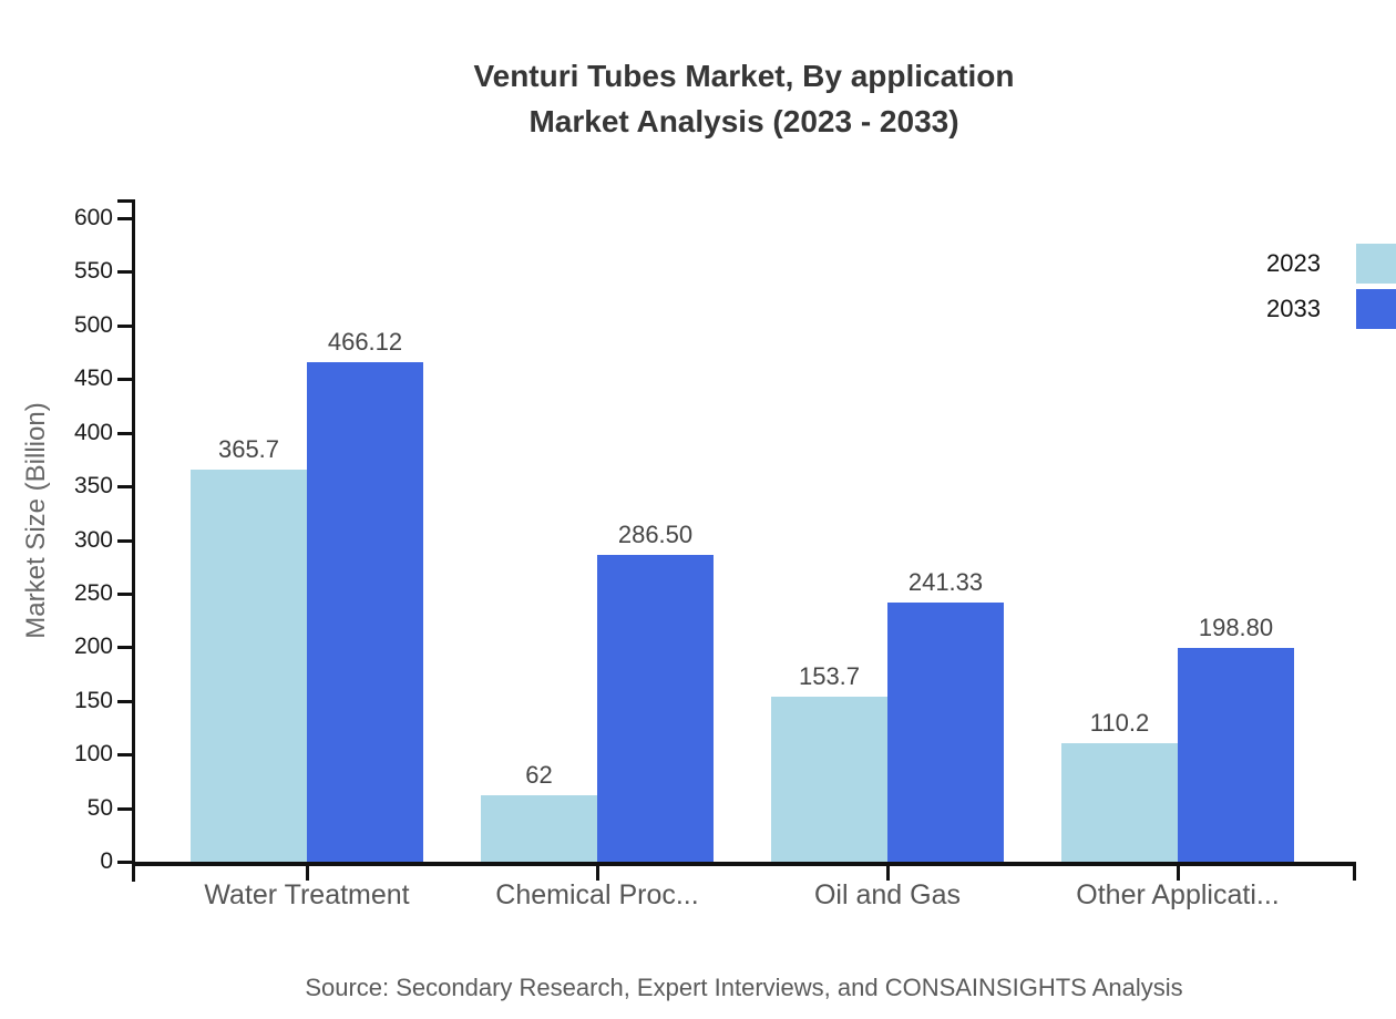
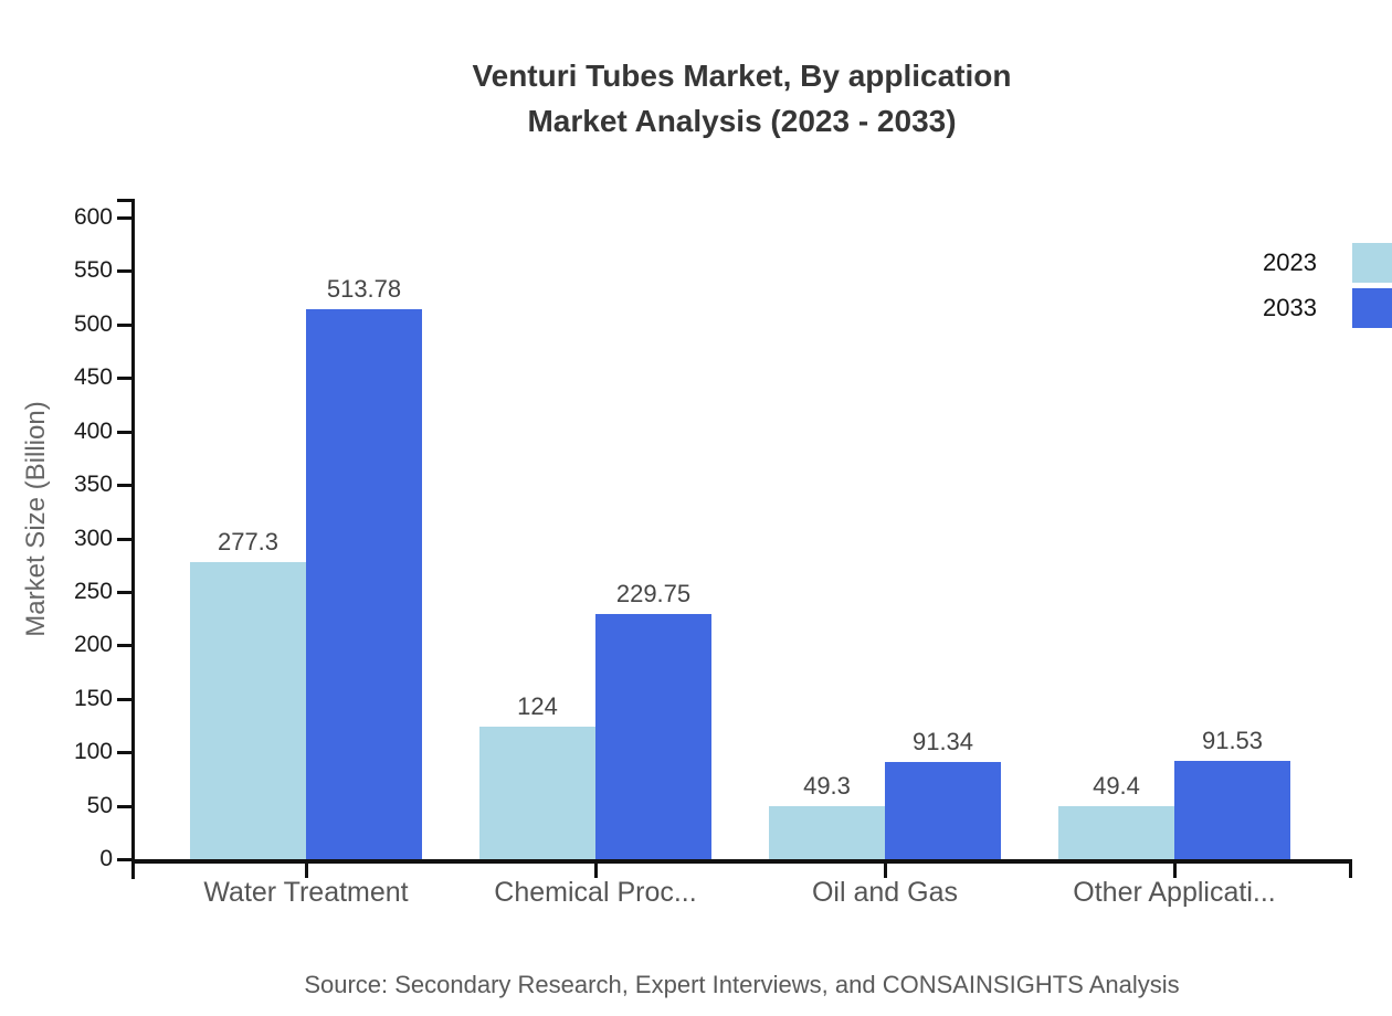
2023/Water Treatment: 365.7 -> 277.3
2033/Water Treatment: 466.12 -> 513.78
2023/Chemical Proc...: 62 -> 124
2033/Chemical Proc...: 286.50 -> 229.75
2023/Oil and Gas: 153.7 -> 49.3
2033/Oil and Gas: 241.33 -> 91.34
2023/Other Applicati...: 110.2 -> 49.4
2033/Other Applicati...: 198.80 -> 91.53
